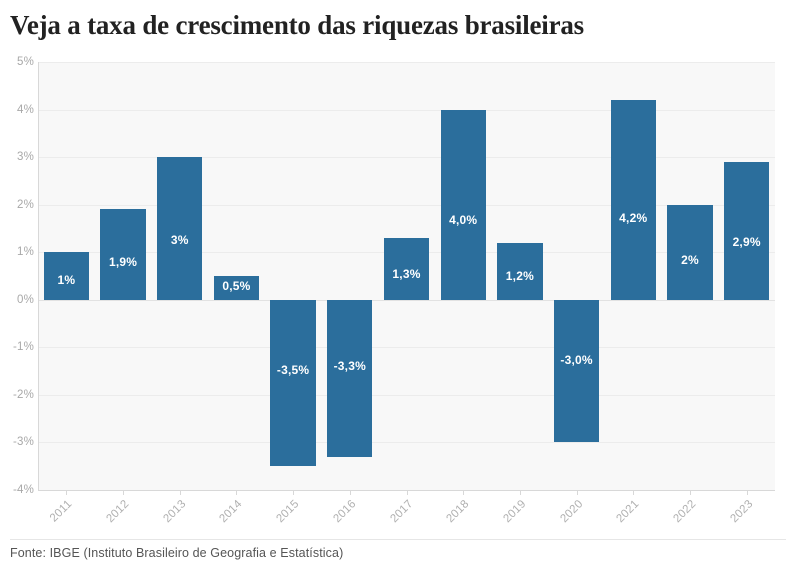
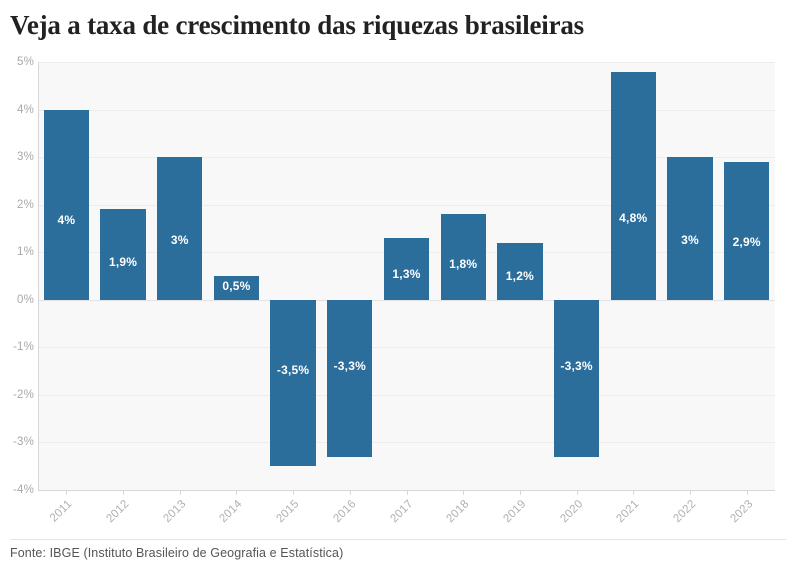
2011: 1% -> 4%
2018: 4,0% -> 1,8%
2020: -3,0% -> -3,3%
2021: 4,2% -> 4,8%
2022: 2% -> 3%
